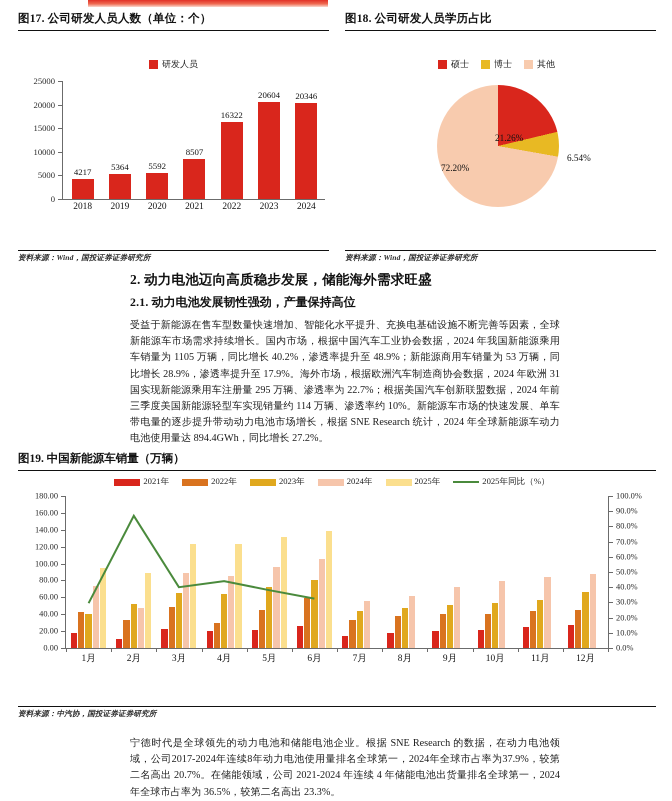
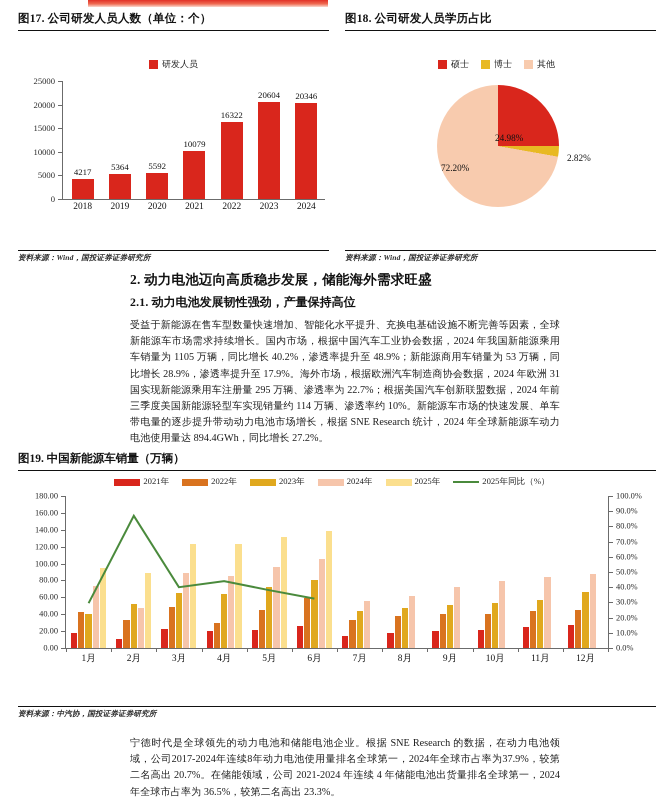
图17. 公司研发人员人数（单位：个）/2021: 8507 -> 10079
图18. 公司研发人员学历占比/硕士: 21.26% -> 24.98%
图18. 公司研发人员学历占比/博士: 6.54% -> 2.82%
